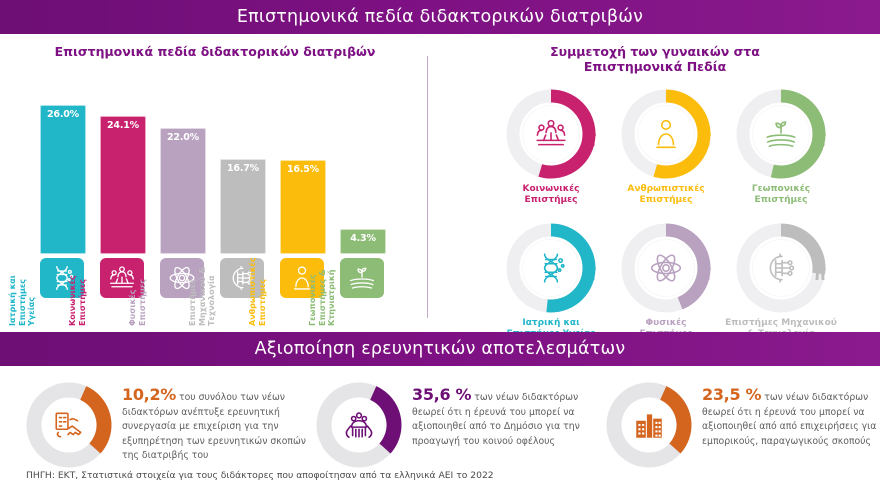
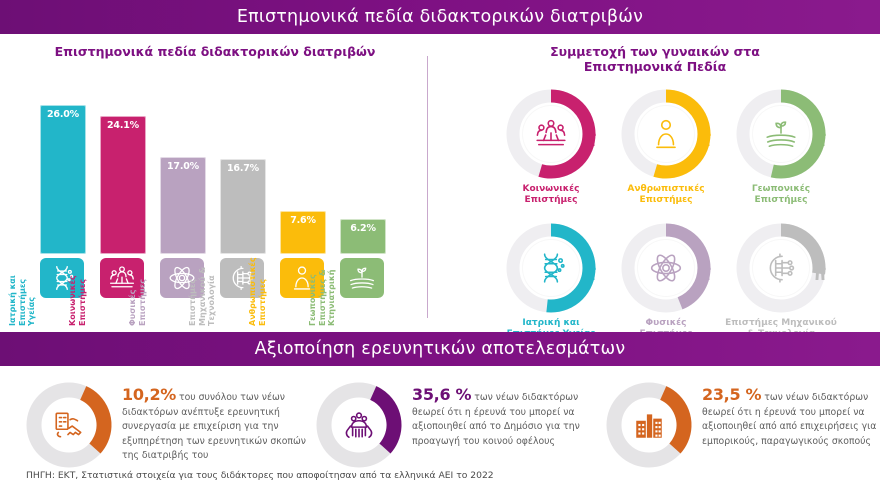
Επιστημονικά πεδία διδακτορικών διατριβών/Φυσικές Επιστήμες: 22.0% -> 17.0%
Επιστημονικά πεδία διδακτορικών διατριβών/Ανθρωπιστικές Επιστήμες: 16.5% -> 7.6%
Επιστημονικά πεδία διδακτορικών διατριβών/Γεωπονικές Επιστήμες & Κτηνιατρική: 4.3% -> 6.2%
